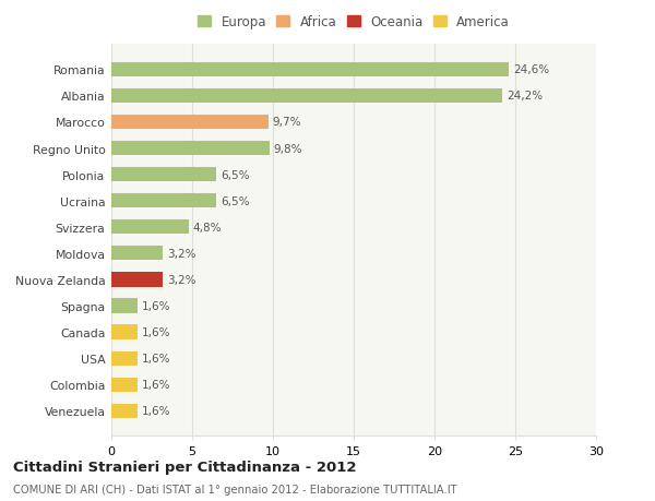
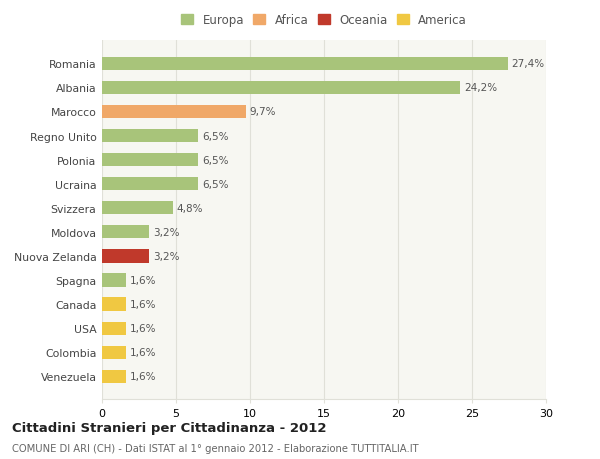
Romania: 24,6% -> 27,4%
Regno Unito: 9,8% -> 6,5%
